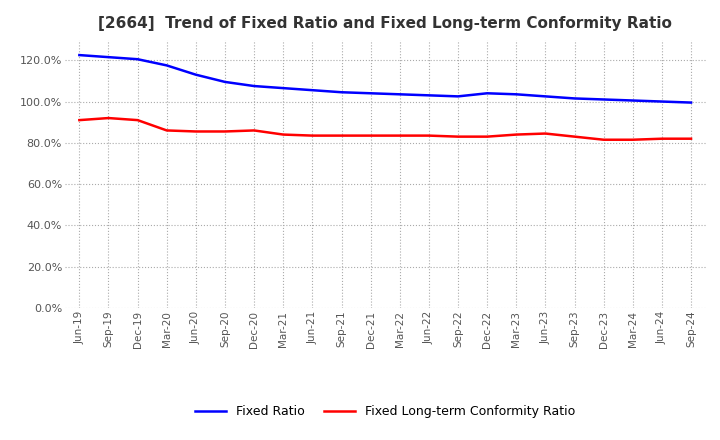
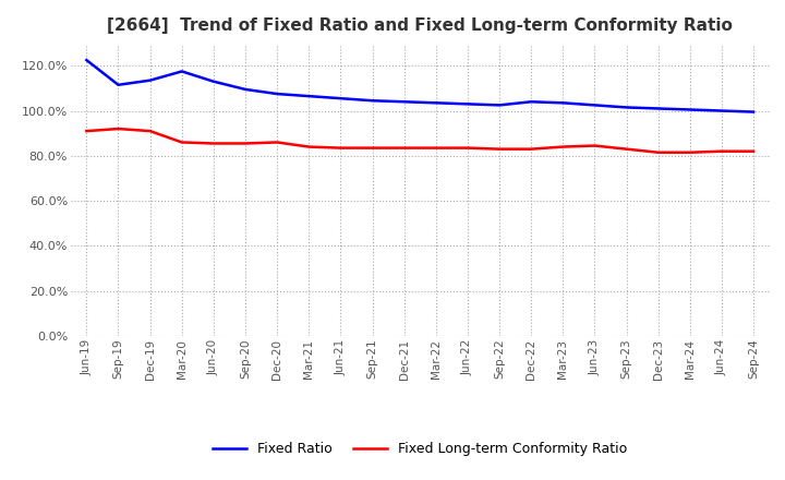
Fixed Ratio/Sep-19: 121.5% -> 111.5%
Fixed Ratio/Dec-19: 120.5% -> 113.5%
